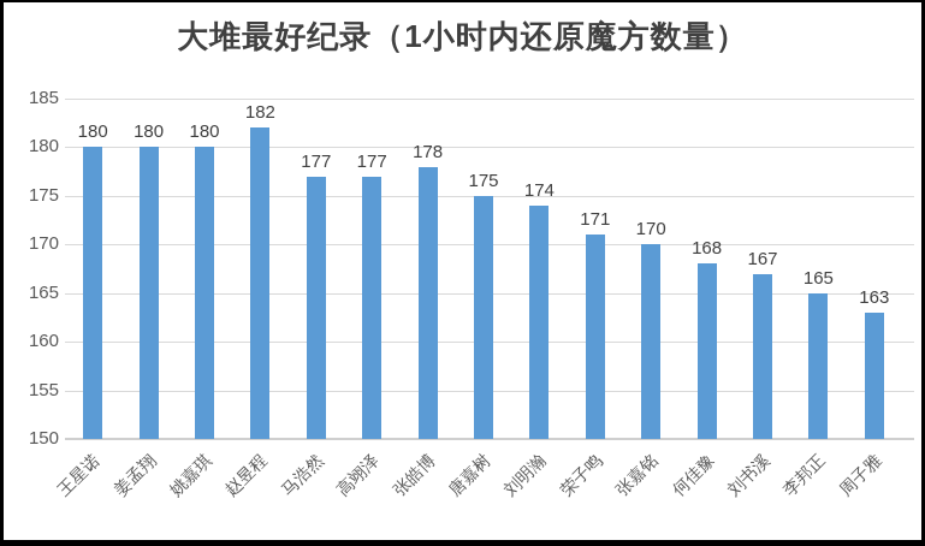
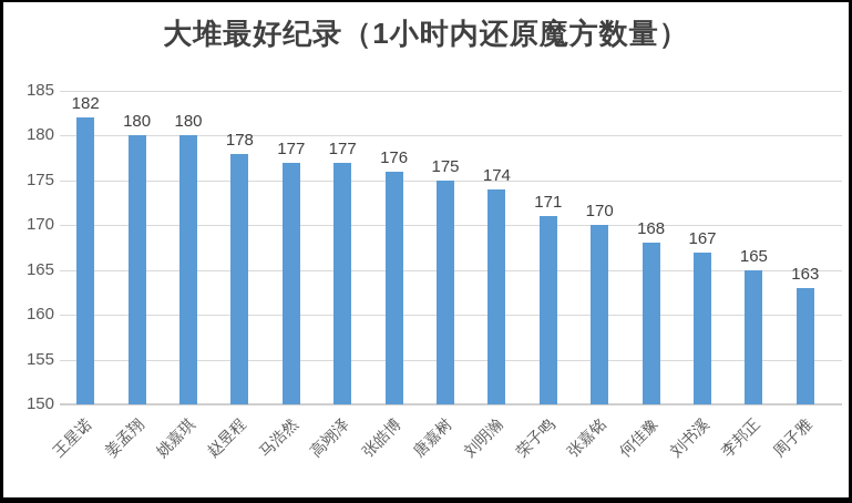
王星诺: 180 -> 182
赵昱程: 182 -> 178
张皓博: 178 -> 176
